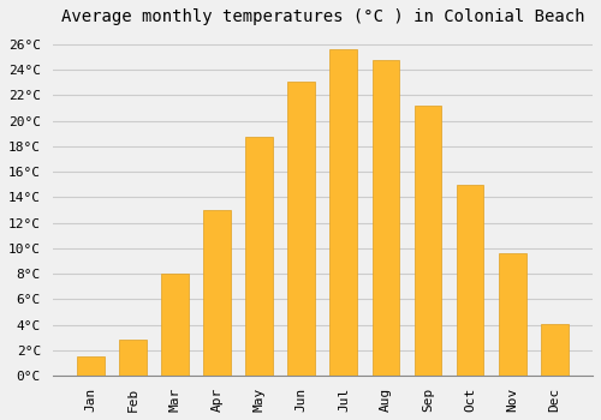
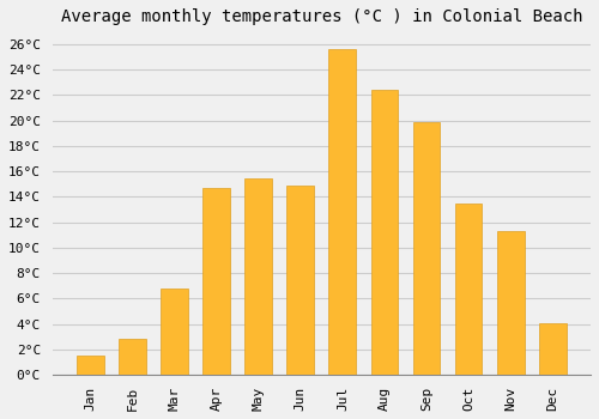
Mar: 8.0°C -> 6.8°C
Apr: 13.0°C -> 14.7°C
May: 18.7°C -> 15.4°C
Jun: 23.1°C -> 14.9°C
Aug: 24.8°C -> 22.4°C
Sep: 21.2°C -> 19.9°C
Oct: 15.0°C -> 13.5°C
Nov: 9.6°C -> 11.3°C
